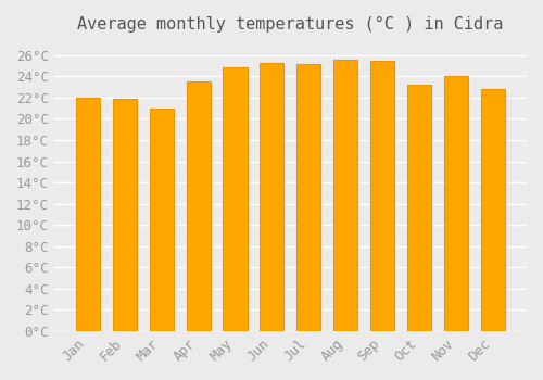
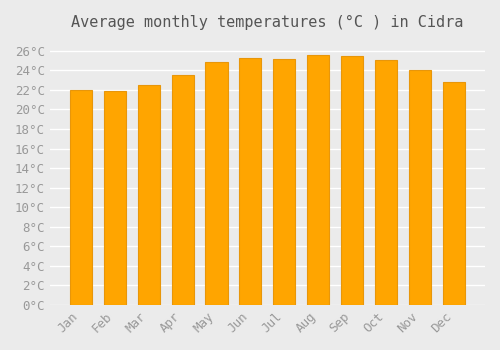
Mar: 21.0°C -> 22.5°C
Oct: 23.2°C -> 25.0°C
